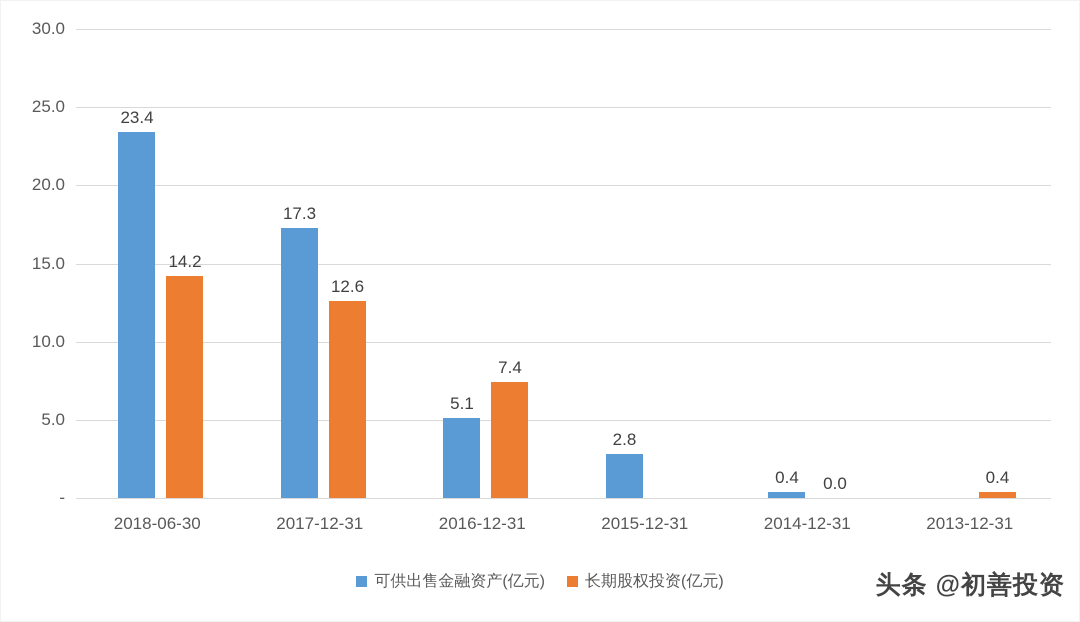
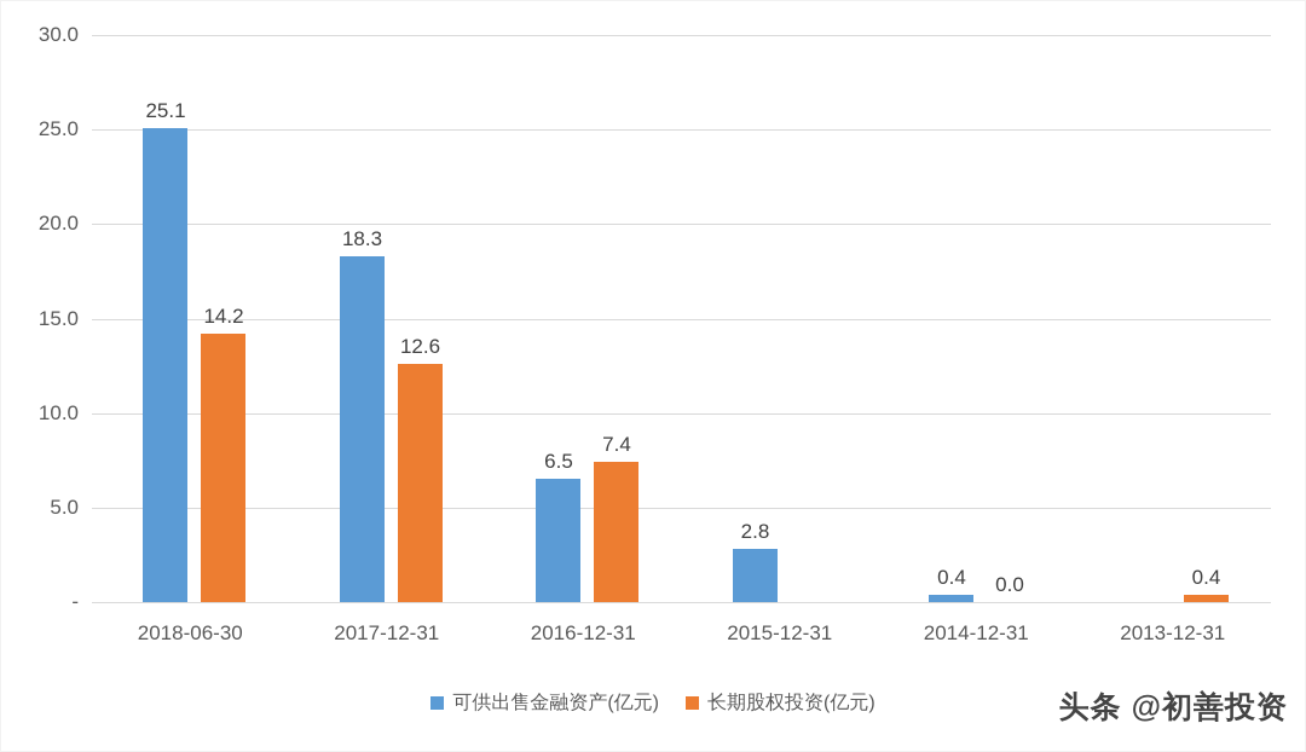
可供出售金融资产(亿元)/2018-06-30: 23.4 -> 25.1
可供出售金融资产(亿元)/2017-12-31: 17.3 -> 18.3
可供出售金融资产(亿元)/2016-12-31: 5.1 -> 6.5
